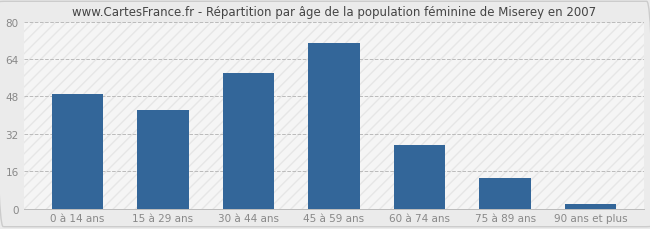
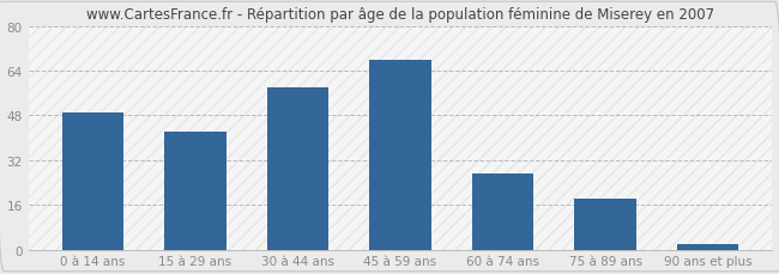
45 à 59 ans: 71 -> 68
75 à 89 ans: 13 -> 18
